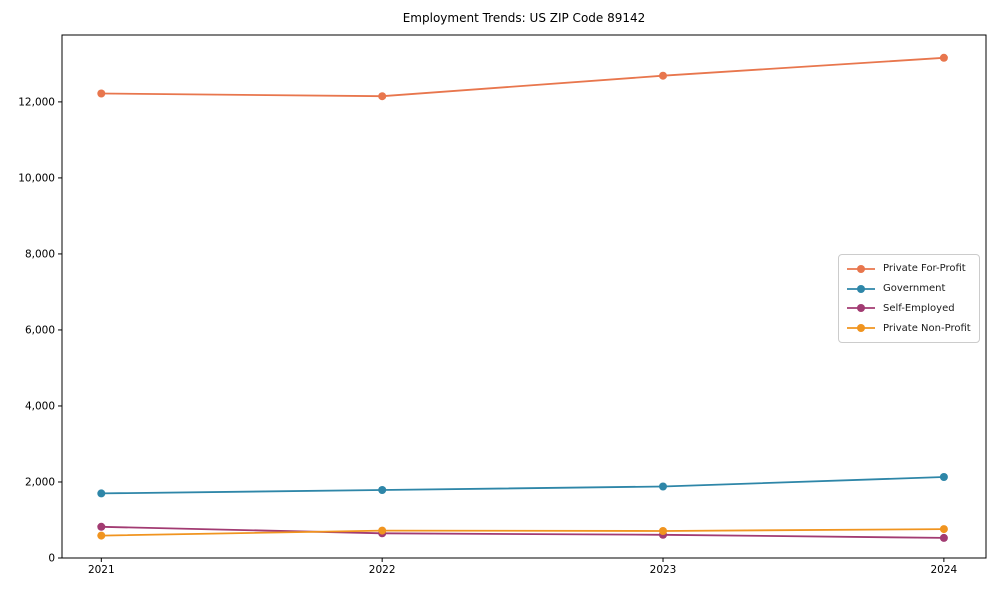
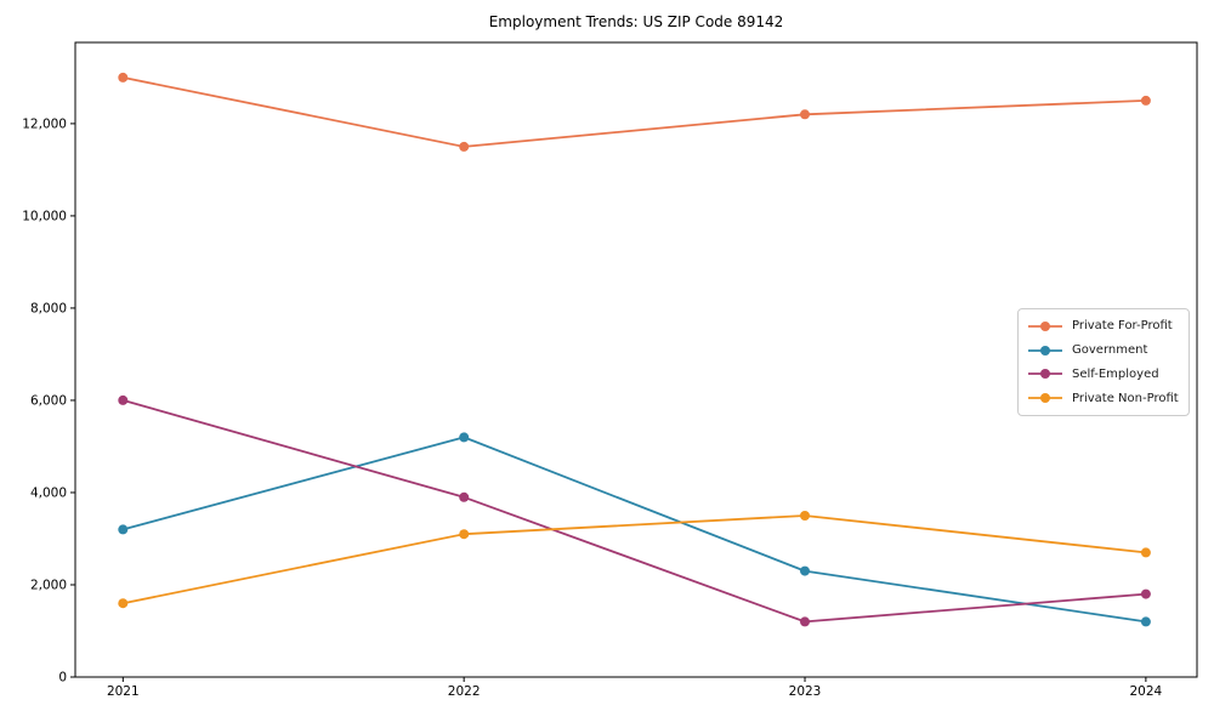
Private For-Profit/2021: 12200 -> 13000
Government/2021: 1700 -> 3200
Self-Employed/2021: 800 -> 6000
Private Non-Profit/2021: 600 -> 1600
Private For-Profit/2022: 12200 -> 11500
Government/2022: 1800 -> 5200
Self-Employed/2022: 600 -> 3900
Private Non-Profit/2022: 700 -> 3100
Private For-Profit/2023: 12700 -> 12200
Government/2023: 1900 -> 2300
Self-Employed/2023: 600 -> 1200
Private Non-Profit/2023: 700 -> 3500
Private For-Profit/2024: 13200 -> 12500
Government/2024: 2100 -> 1200
Self-Employed/2024: 500 -> 1800
Private Non-Profit/2024: 800 -> 2700
